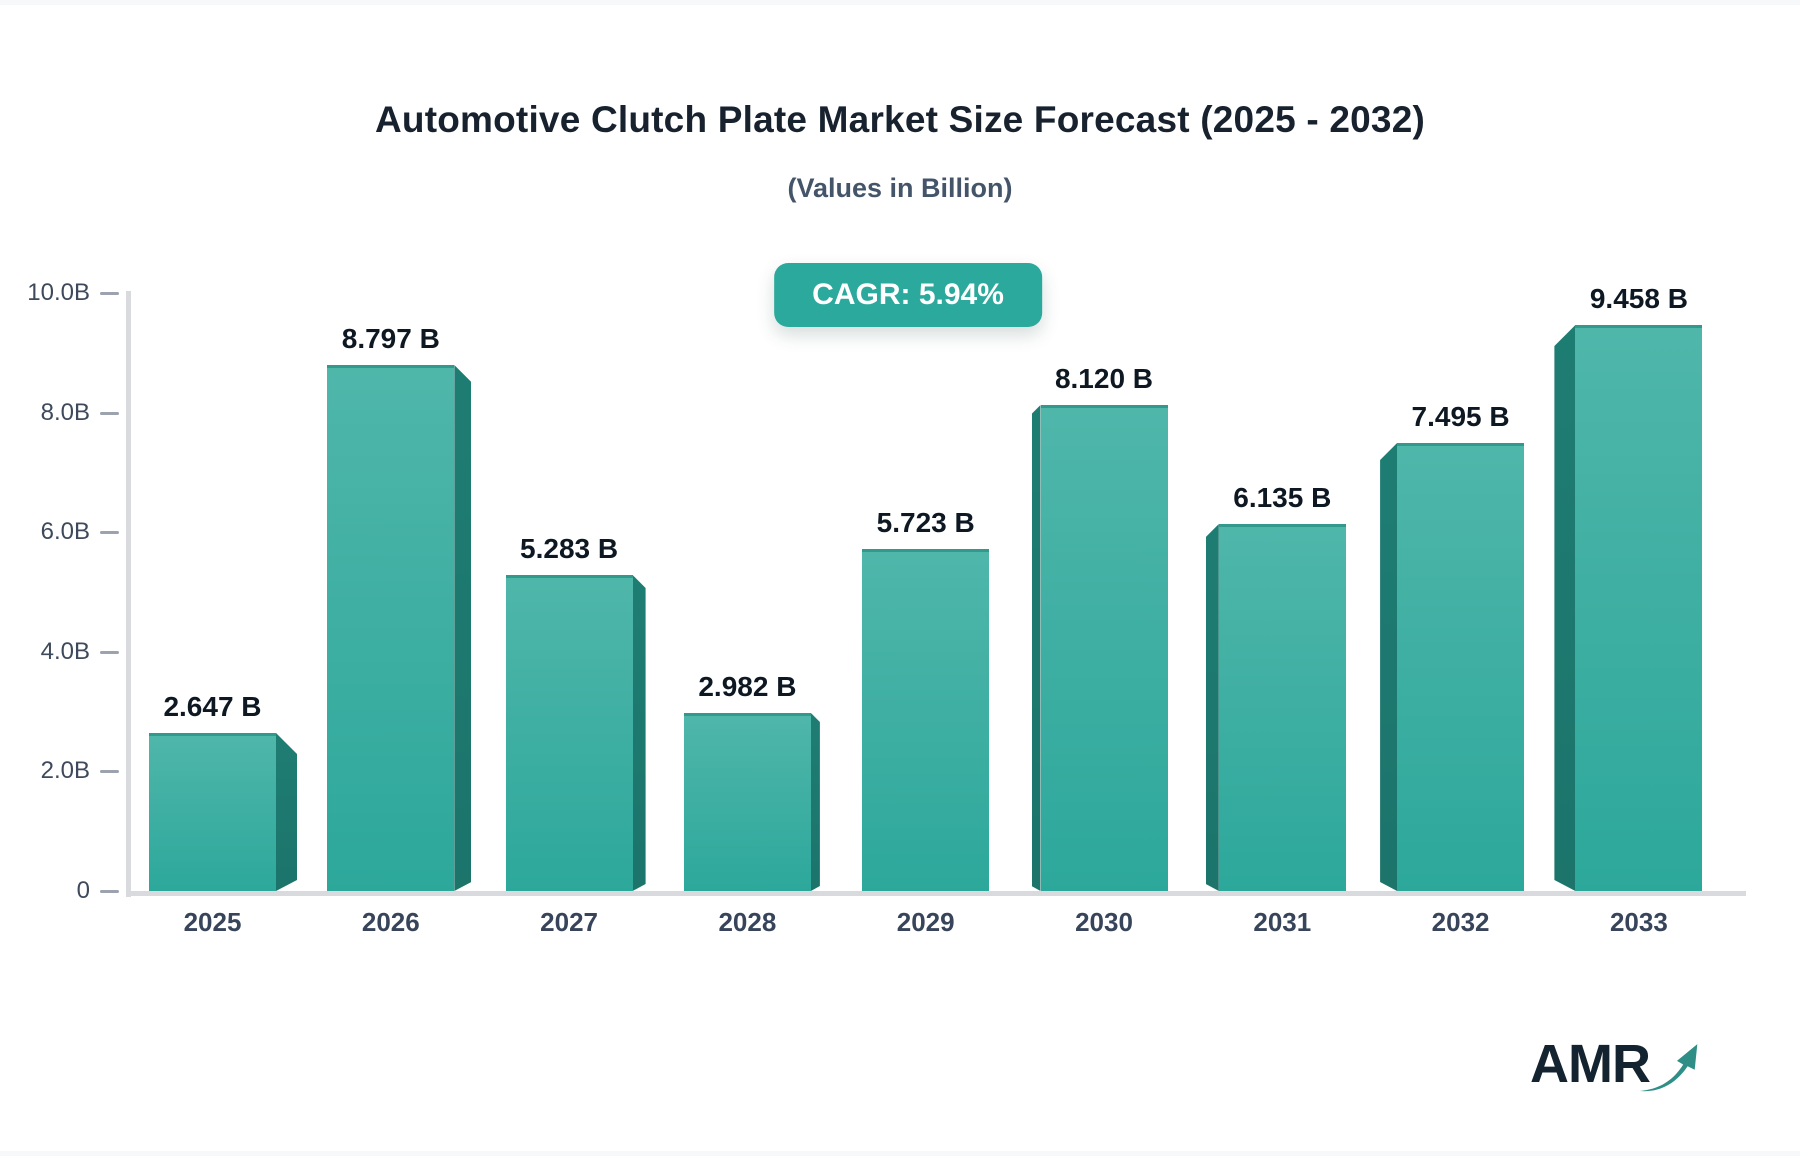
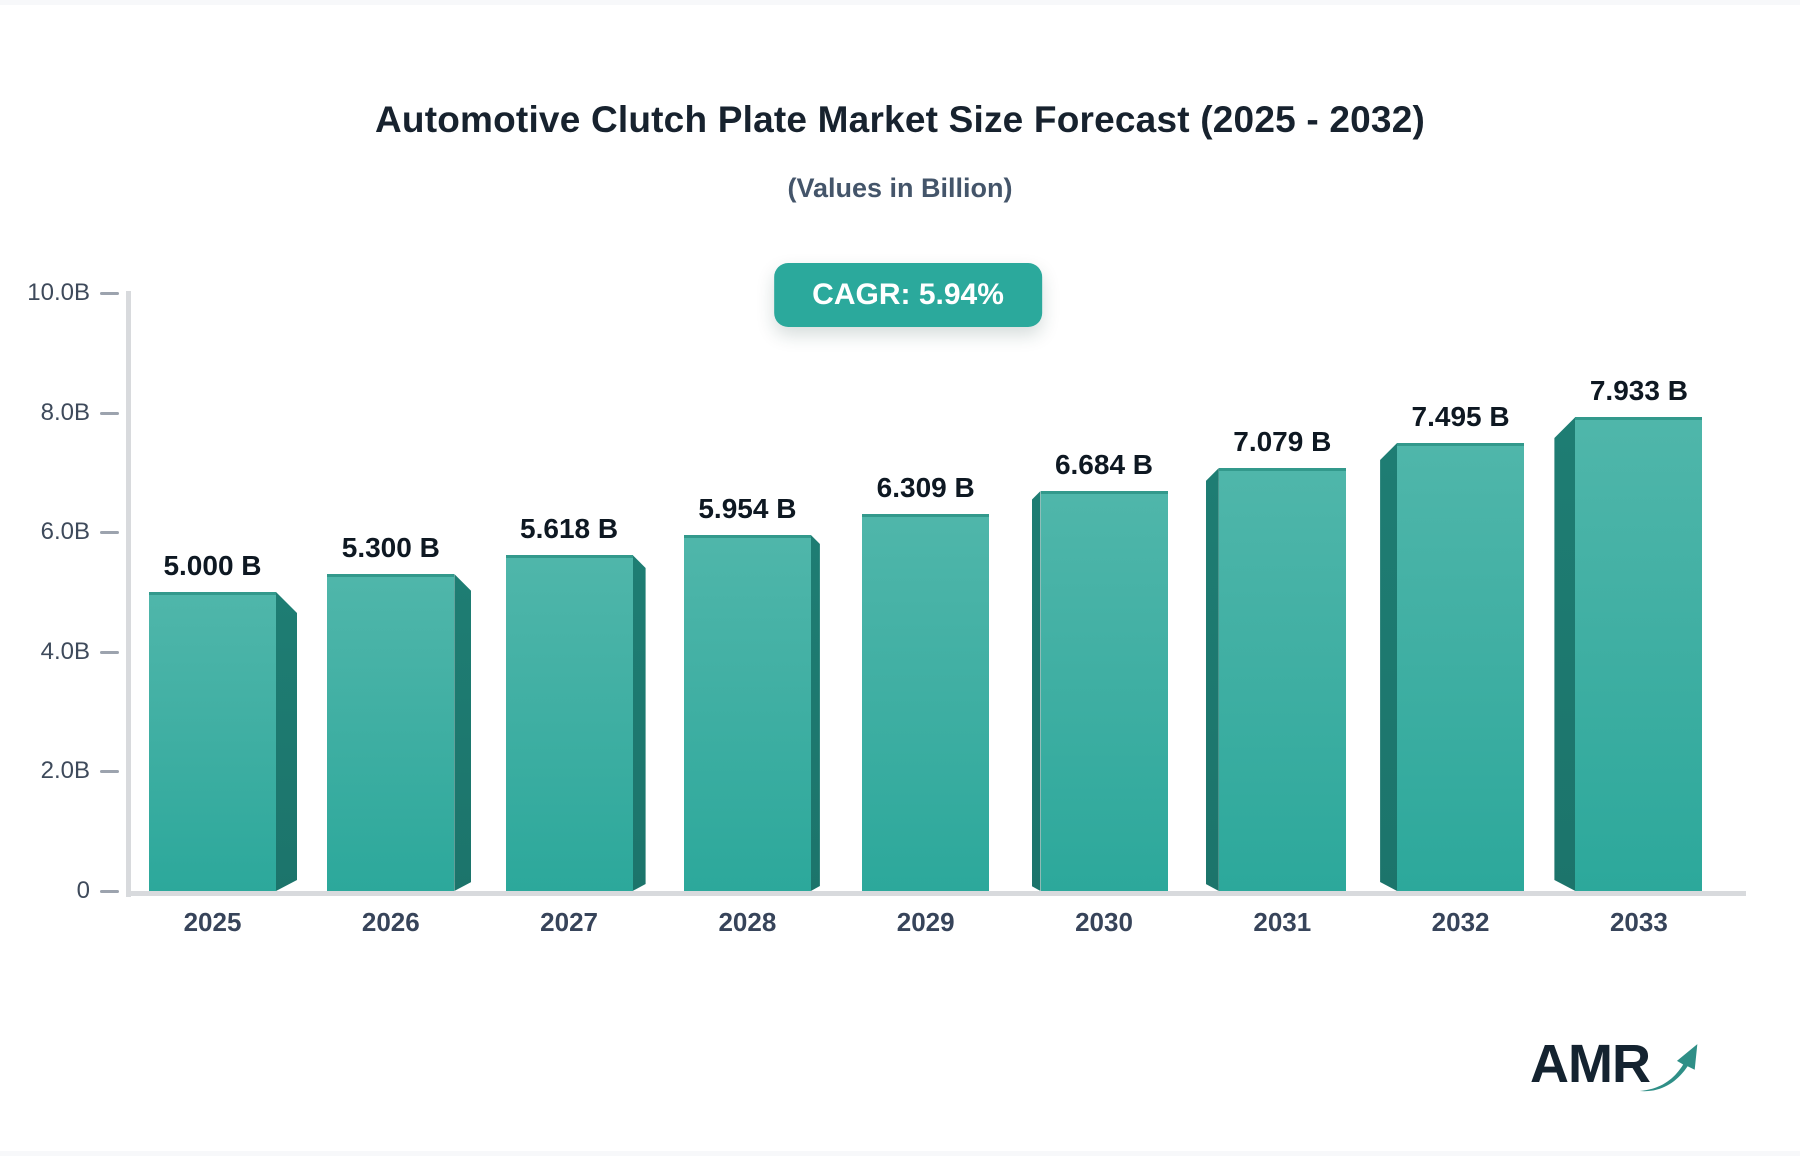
2025: 2.647 -> 5.000
2026: 8.797 -> 5.300
2027: 5.283 -> 5.618
2028: 2.982 -> 5.954
2029: 5.723 -> 6.309
2030: 8.120 -> 6.684
2031: 6.135 -> 7.079
2033: 9.458 -> 7.933
